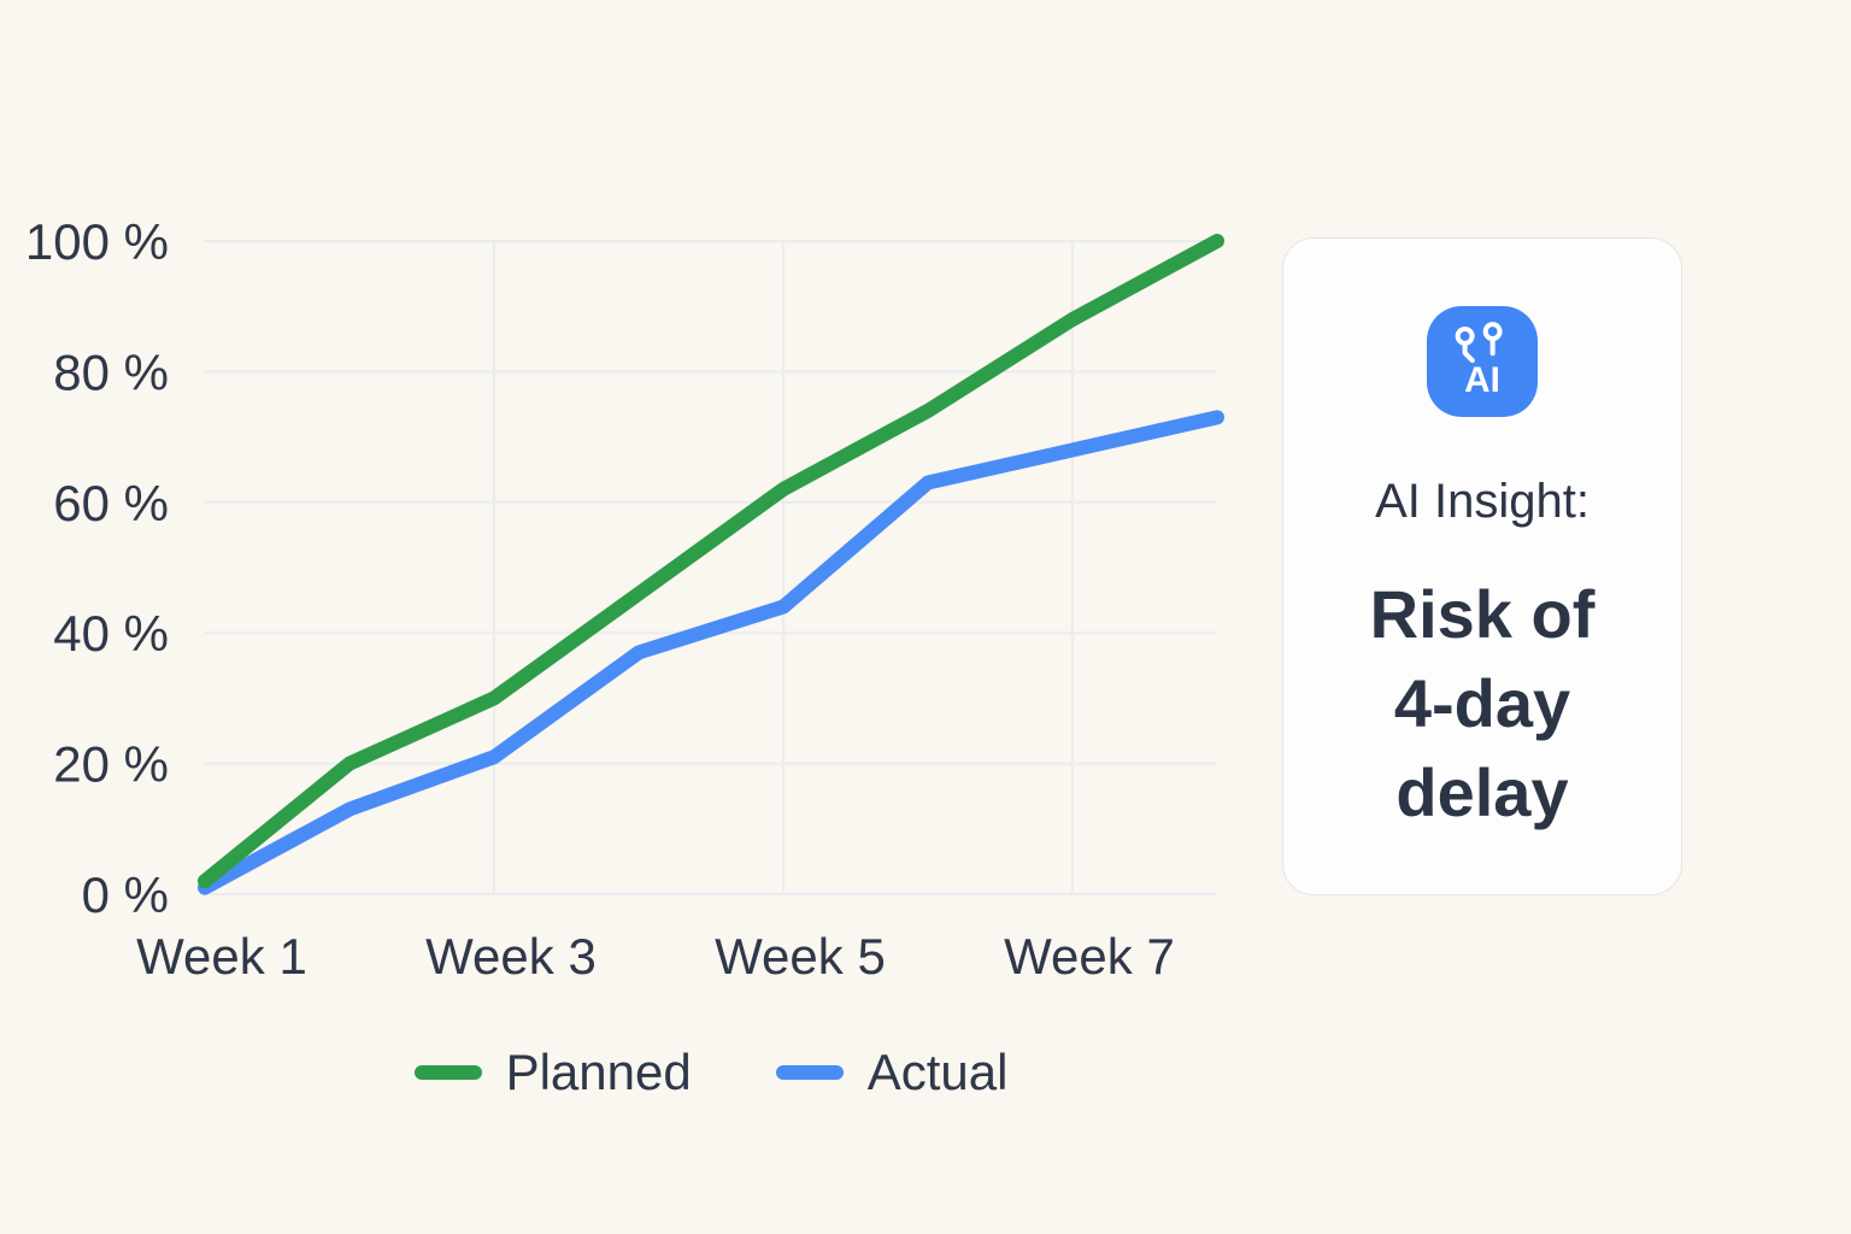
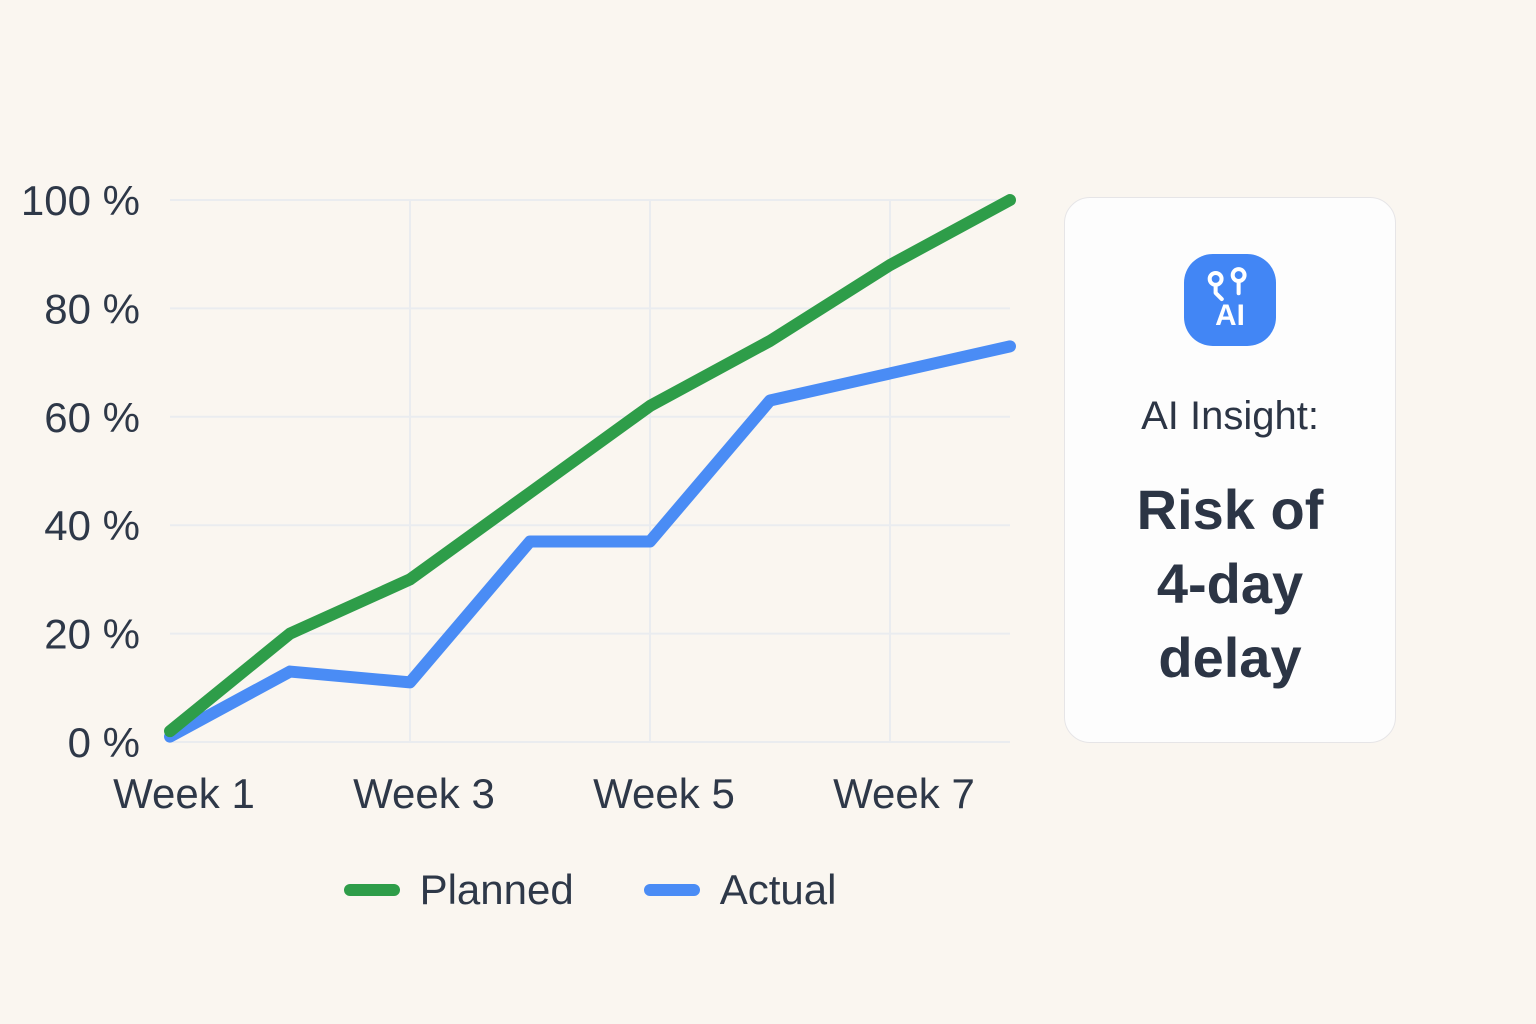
Actual/Week 3: 21% -> 11%
Actual/Week 5: 44% -> 37%
